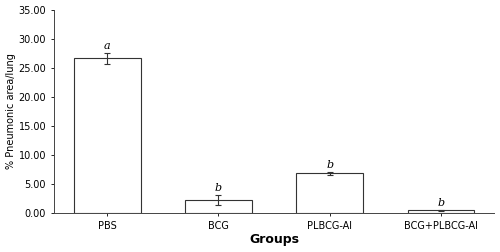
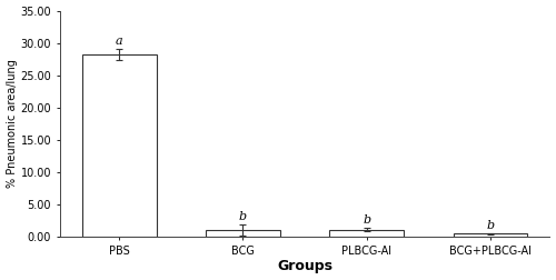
PBS: 26.6 -> 28.2
BCG: 2.2 -> 1.0
PLBCG-Al: 6.8 -> 1.1
